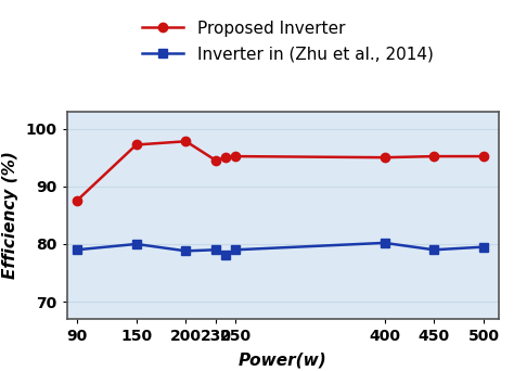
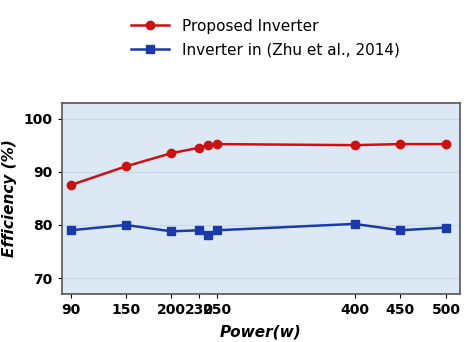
Proposed Inverter/150: 97.2 -> 91.0
Proposed Inverter/200: 97.8 -> 93.5
